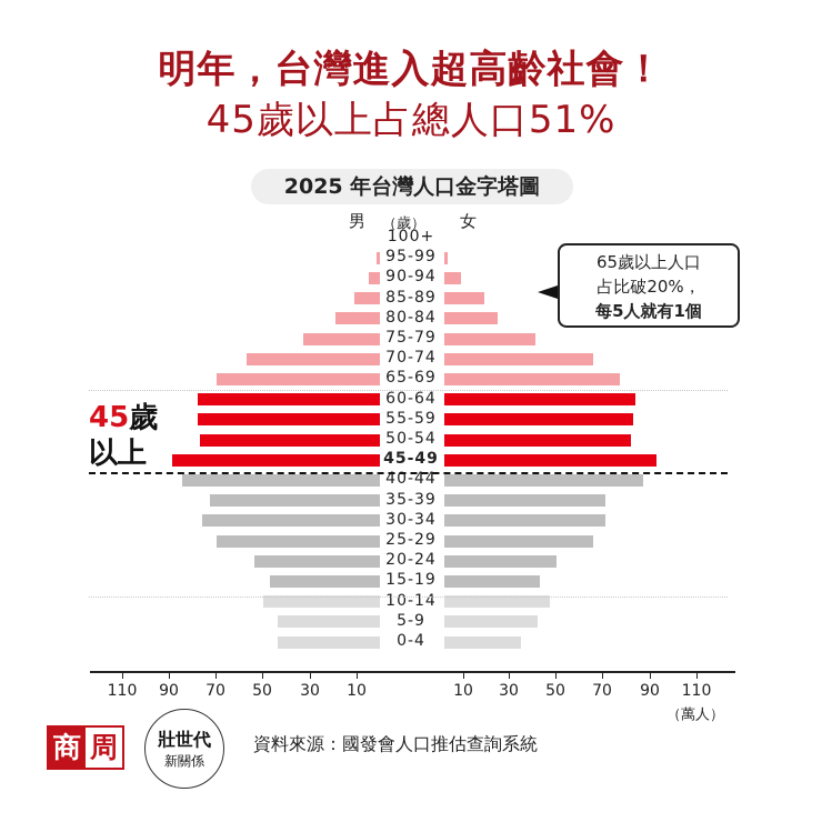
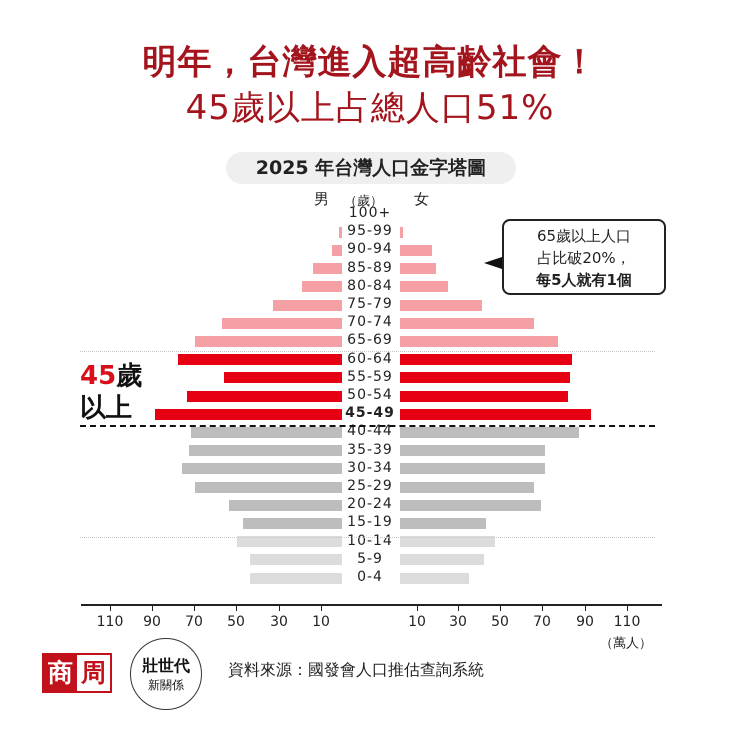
女/90-94: 7 -> 15
男/85-89: 11 -> 14
男/55-59: 78 -> 56
男/50-54: 77 -> 74
男/40-44: 85 -> 72
女/20-24: 48 -> 67
